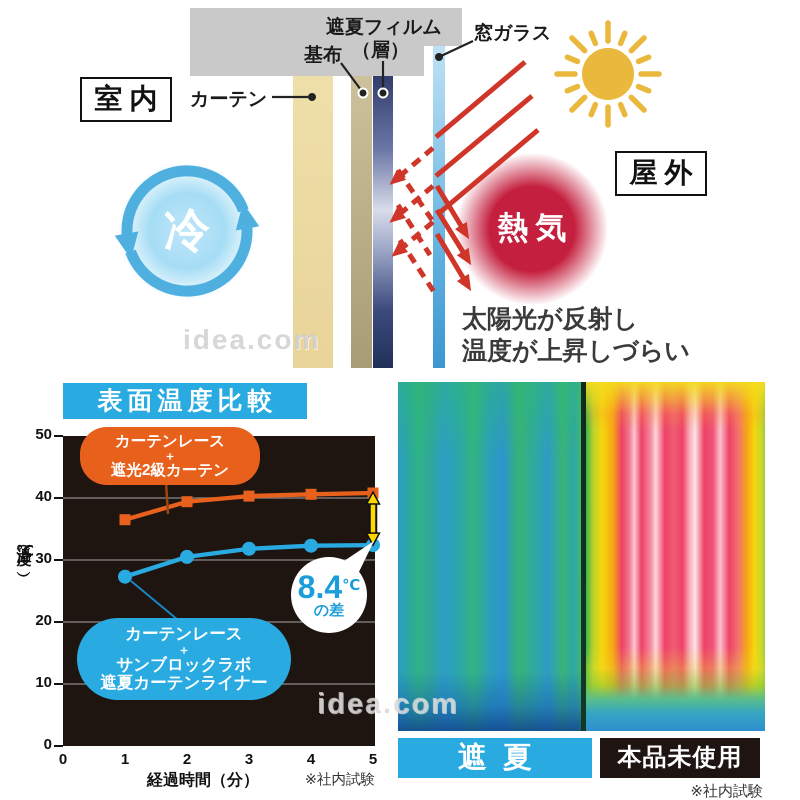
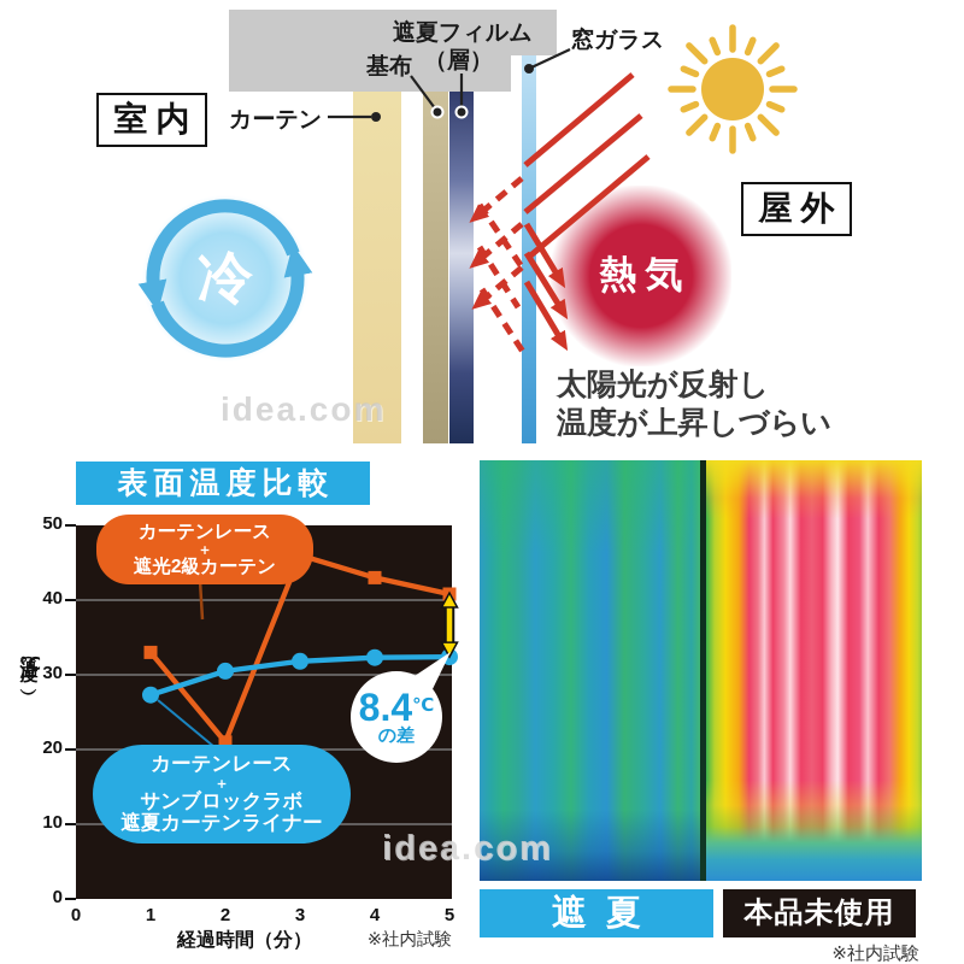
カーテンレース＋遮光2級カーテン/1: 36 -> 33
カーテンレース＋遮光2級カーテン/2: 39 -> 21
カーテンレース＋遮光2級カーテン/3: 40 -> 46
カーテンレース＋遮光2級カーテン/4: 41 -> 43
